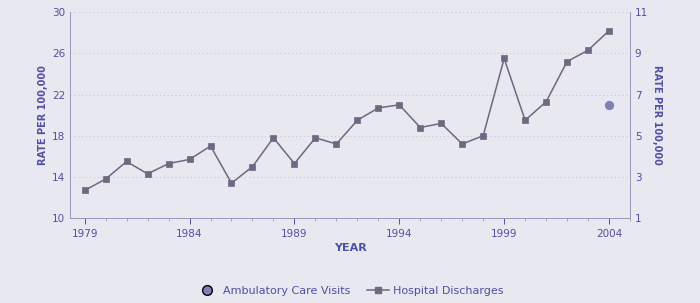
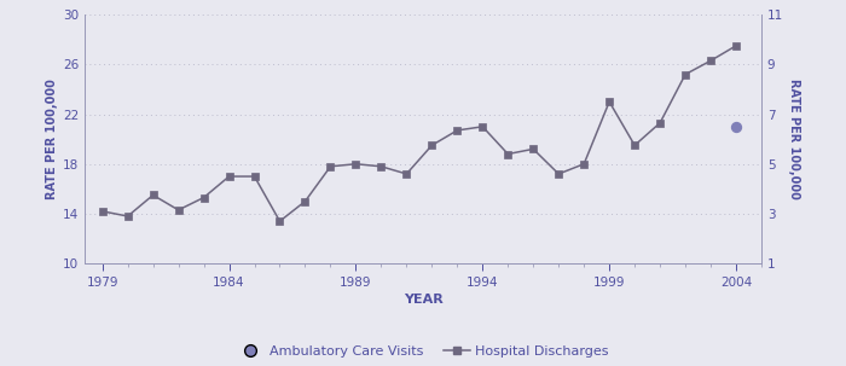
Hospital Discharges/1979: 12.7 -> 14.2
Hospital Discharges/1984: 15.7 -> 17.0
Hospital Discharges/1989: 15.3 -> 18.0
Hospital Discharges/1999: 25.5 -> 23.0
Hospital Discharges/2004: 28.2 -> 27.5
